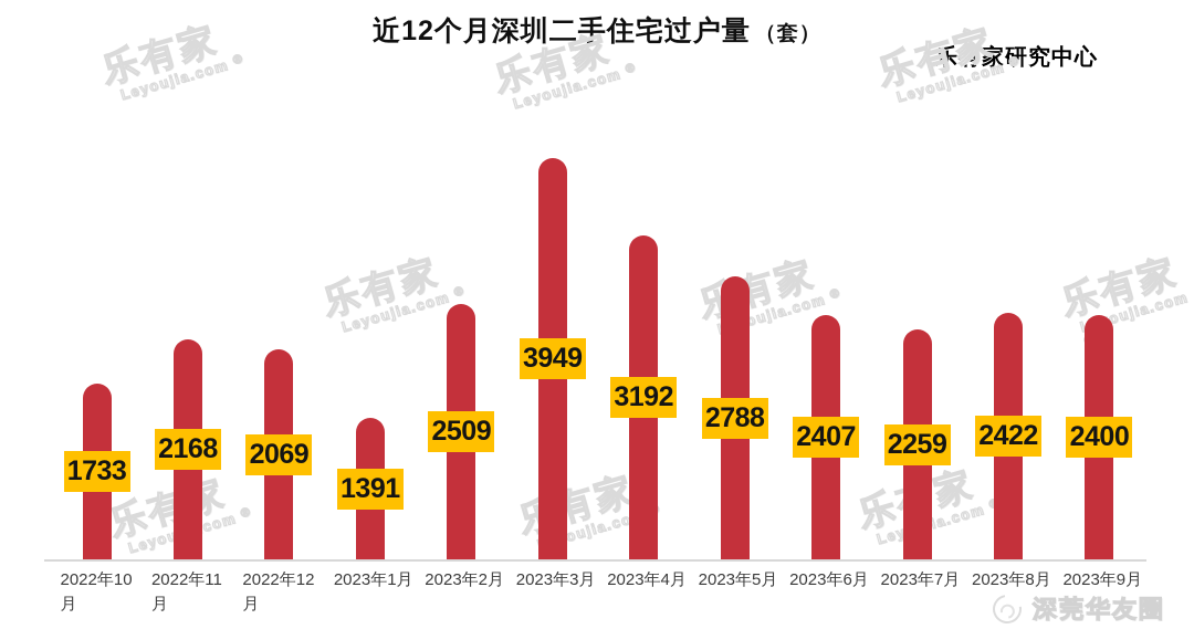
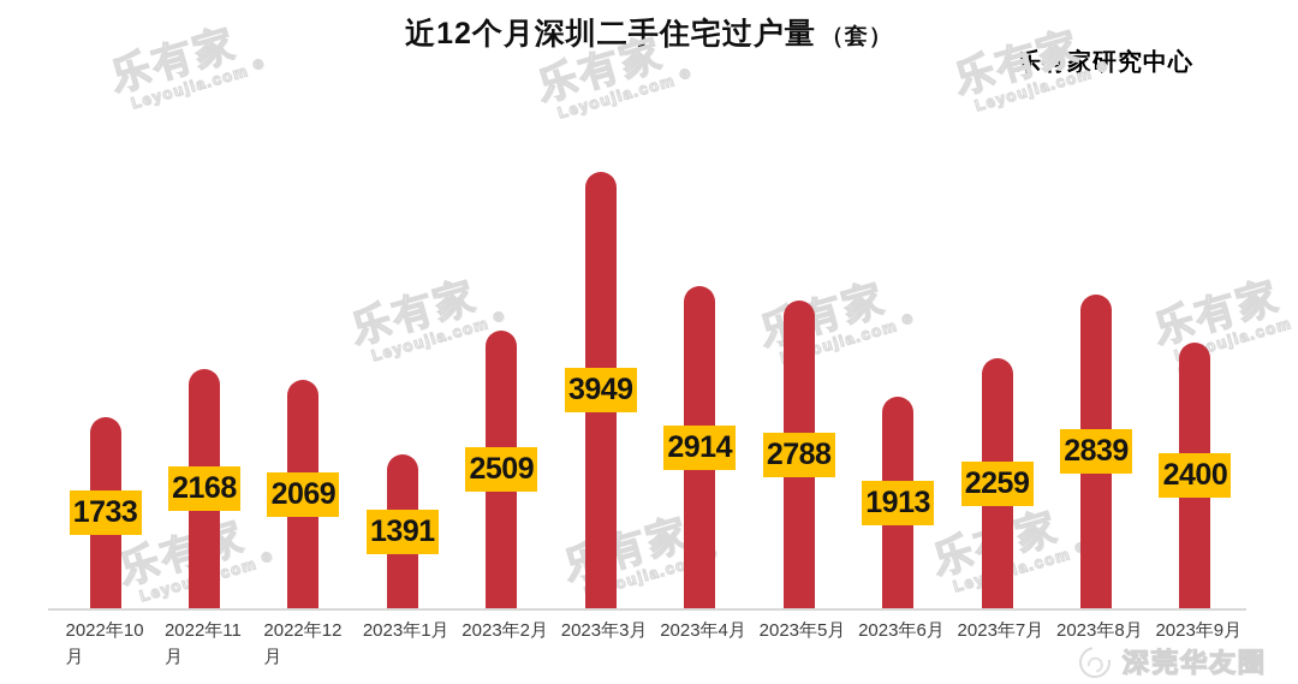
2023年4月: 3192 -> 2914
2023年6月: 2407 -> 1913
2023年8月: 2422 -> 2839
